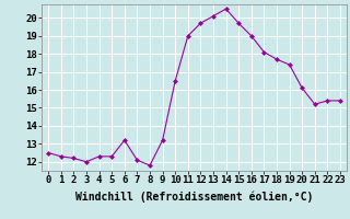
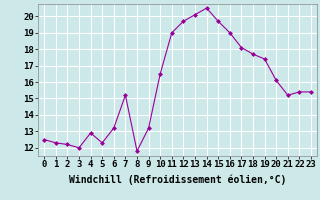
4: 12.3 -> 12.9
7: 12.1 -> 15.2
